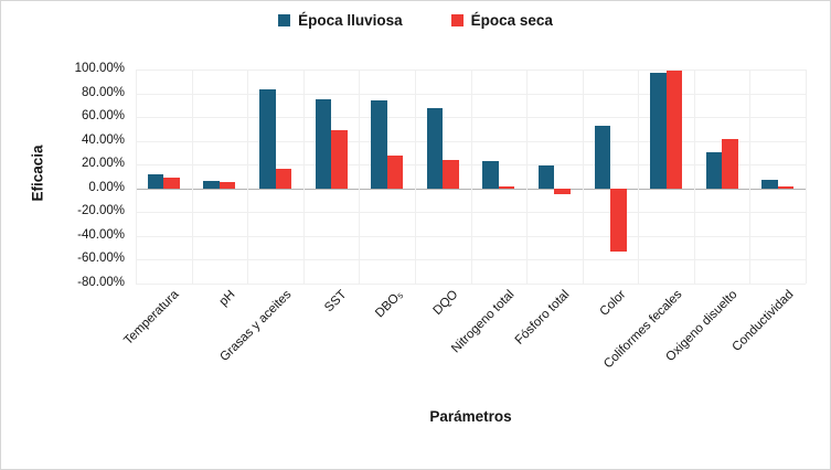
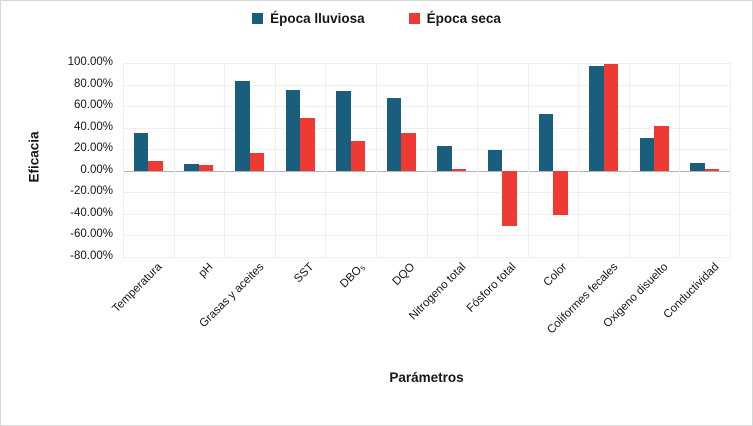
Época lluviosa/Temperatura: 12% -> 35%
Época seca/DQO: 24% -> 35%
Época seca/Fósforo total: -4% -> -51%
Época seca/Color: -53% -> -41%
